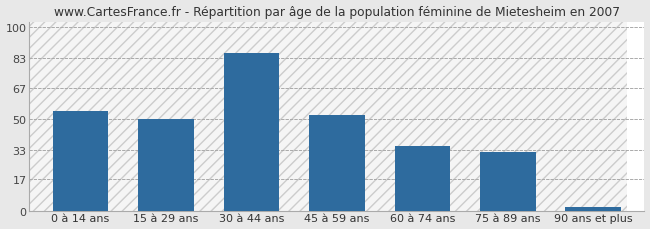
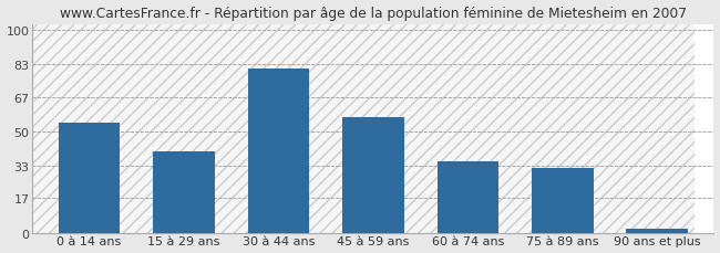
15 à 29 ans: 50 -> 40
30 à 44 ans: 86 -> 81
45 à 59 ans: 52 -> 57
